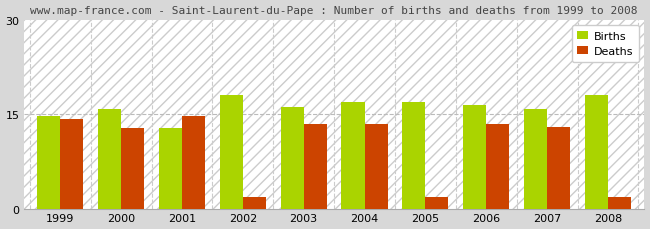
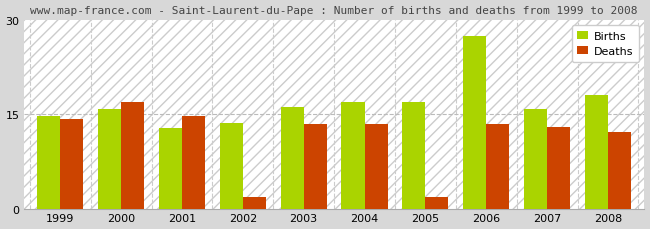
Deaths/2000: 12.8 -> 17.0
Births/2002: 18.0 -> 13.6
Births/2006: 16.5 -> 27.4
Deaths/2008: 2.0 -> 12.2
